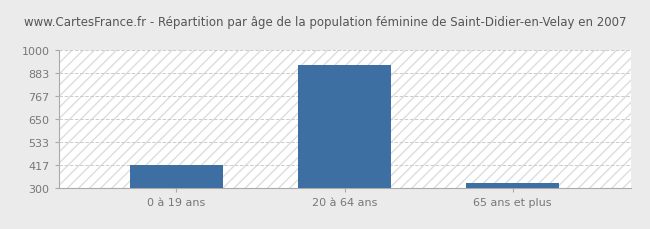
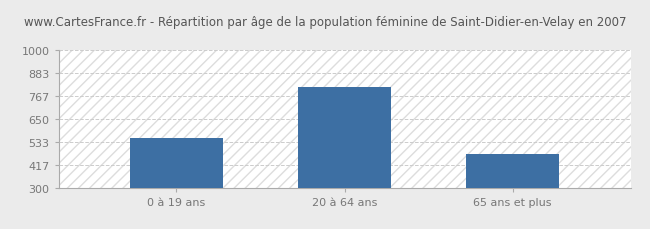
0 à 19 ans: 420 -> 550
20 à 64 ans: 920 -> 810
65 ans et plus: 320 -> 470
